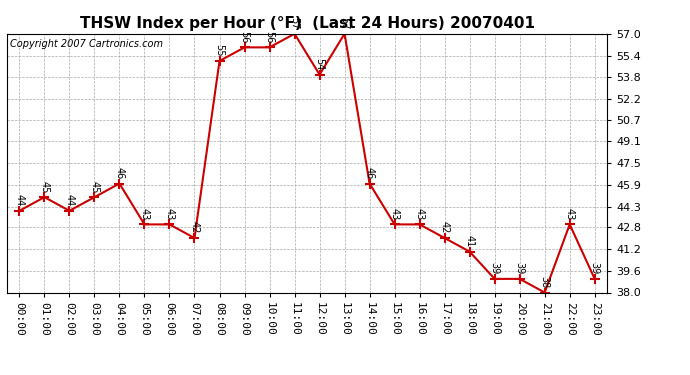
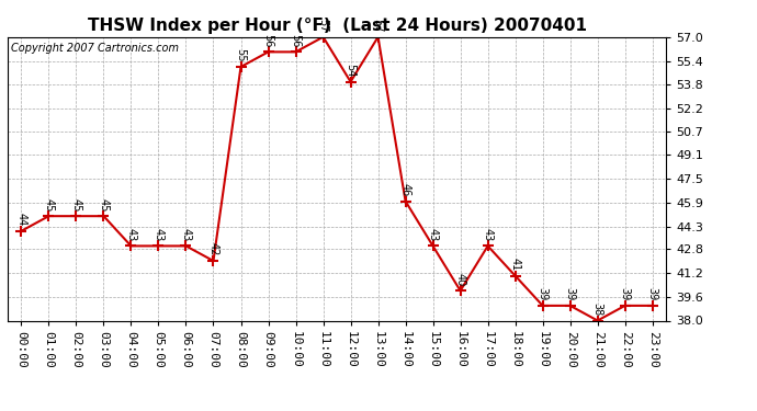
02:00: 44 -> 45
04:00: 46 -> 43
16:00: 43 -> 40
17:00: 42 -> 43
22:00: 43 -> 39
